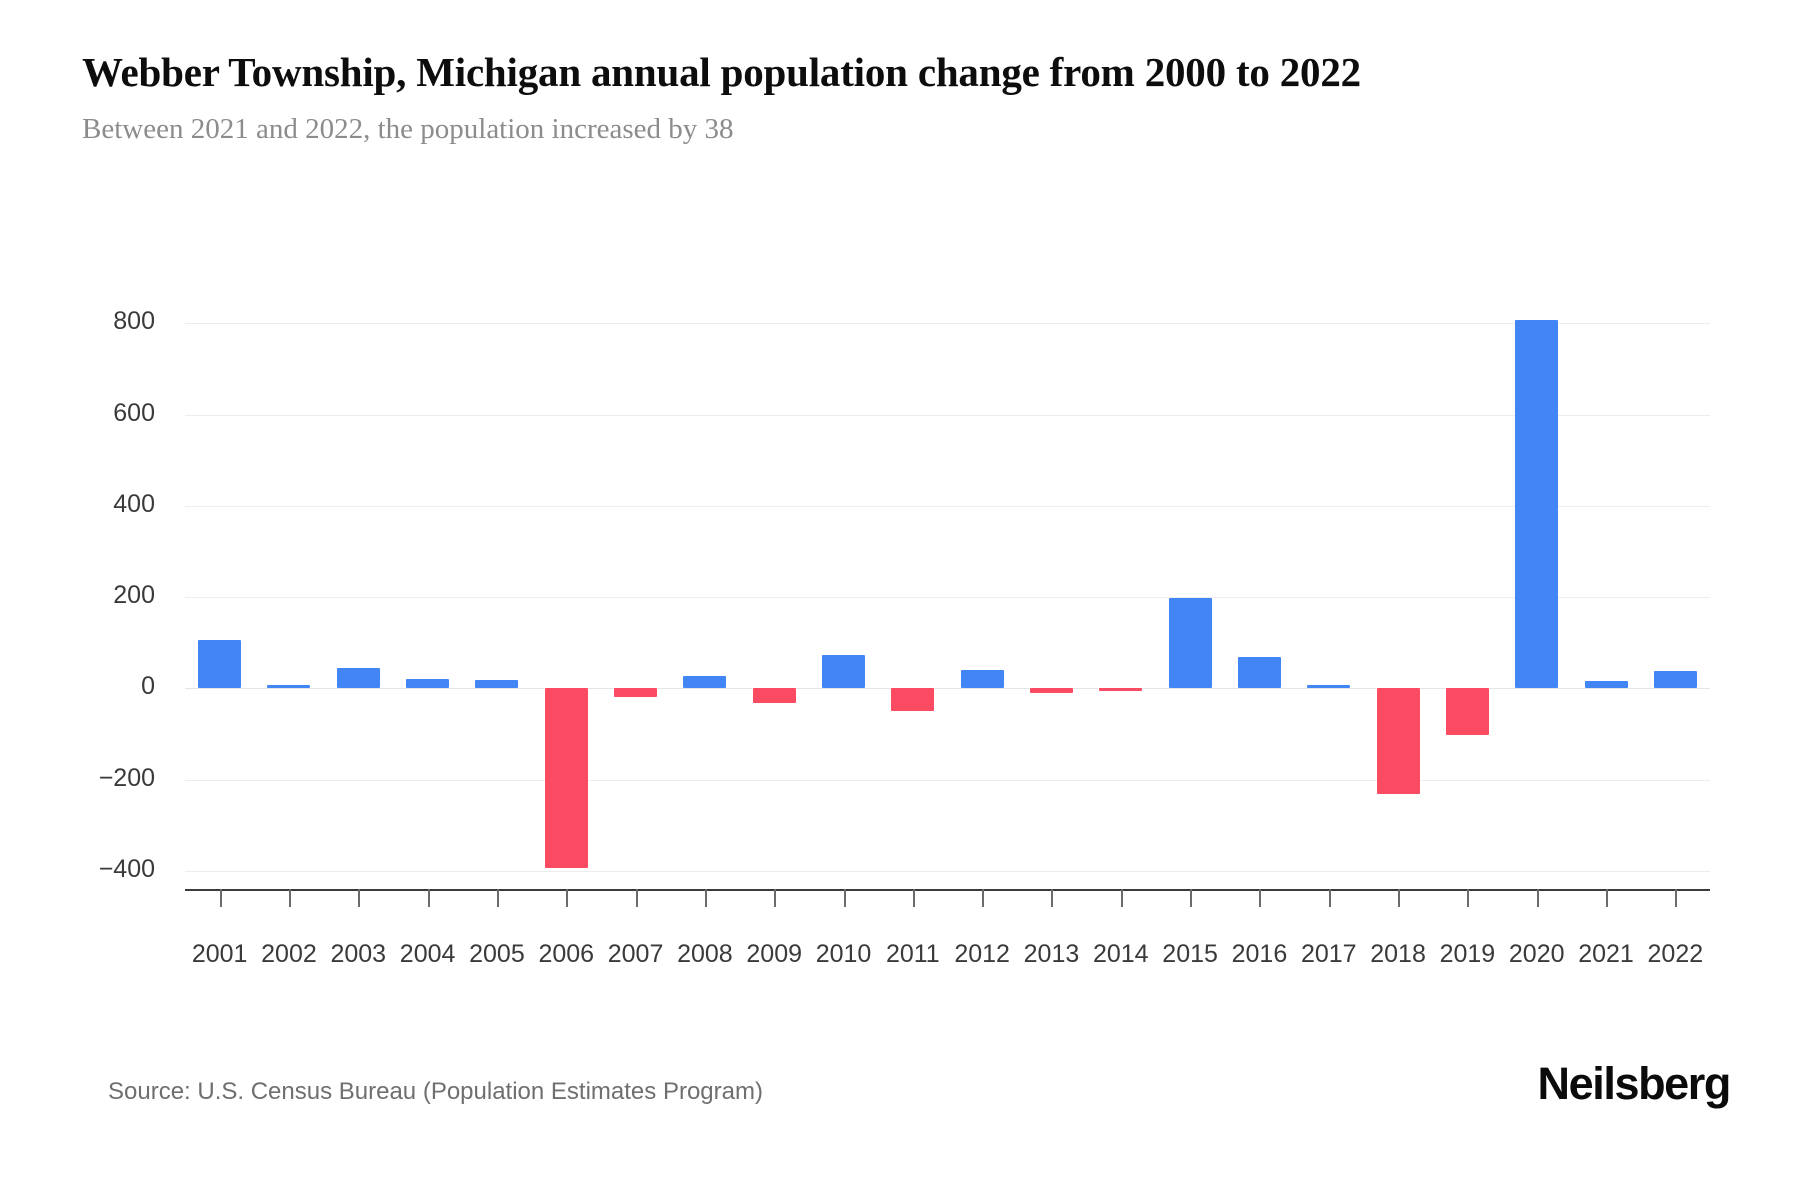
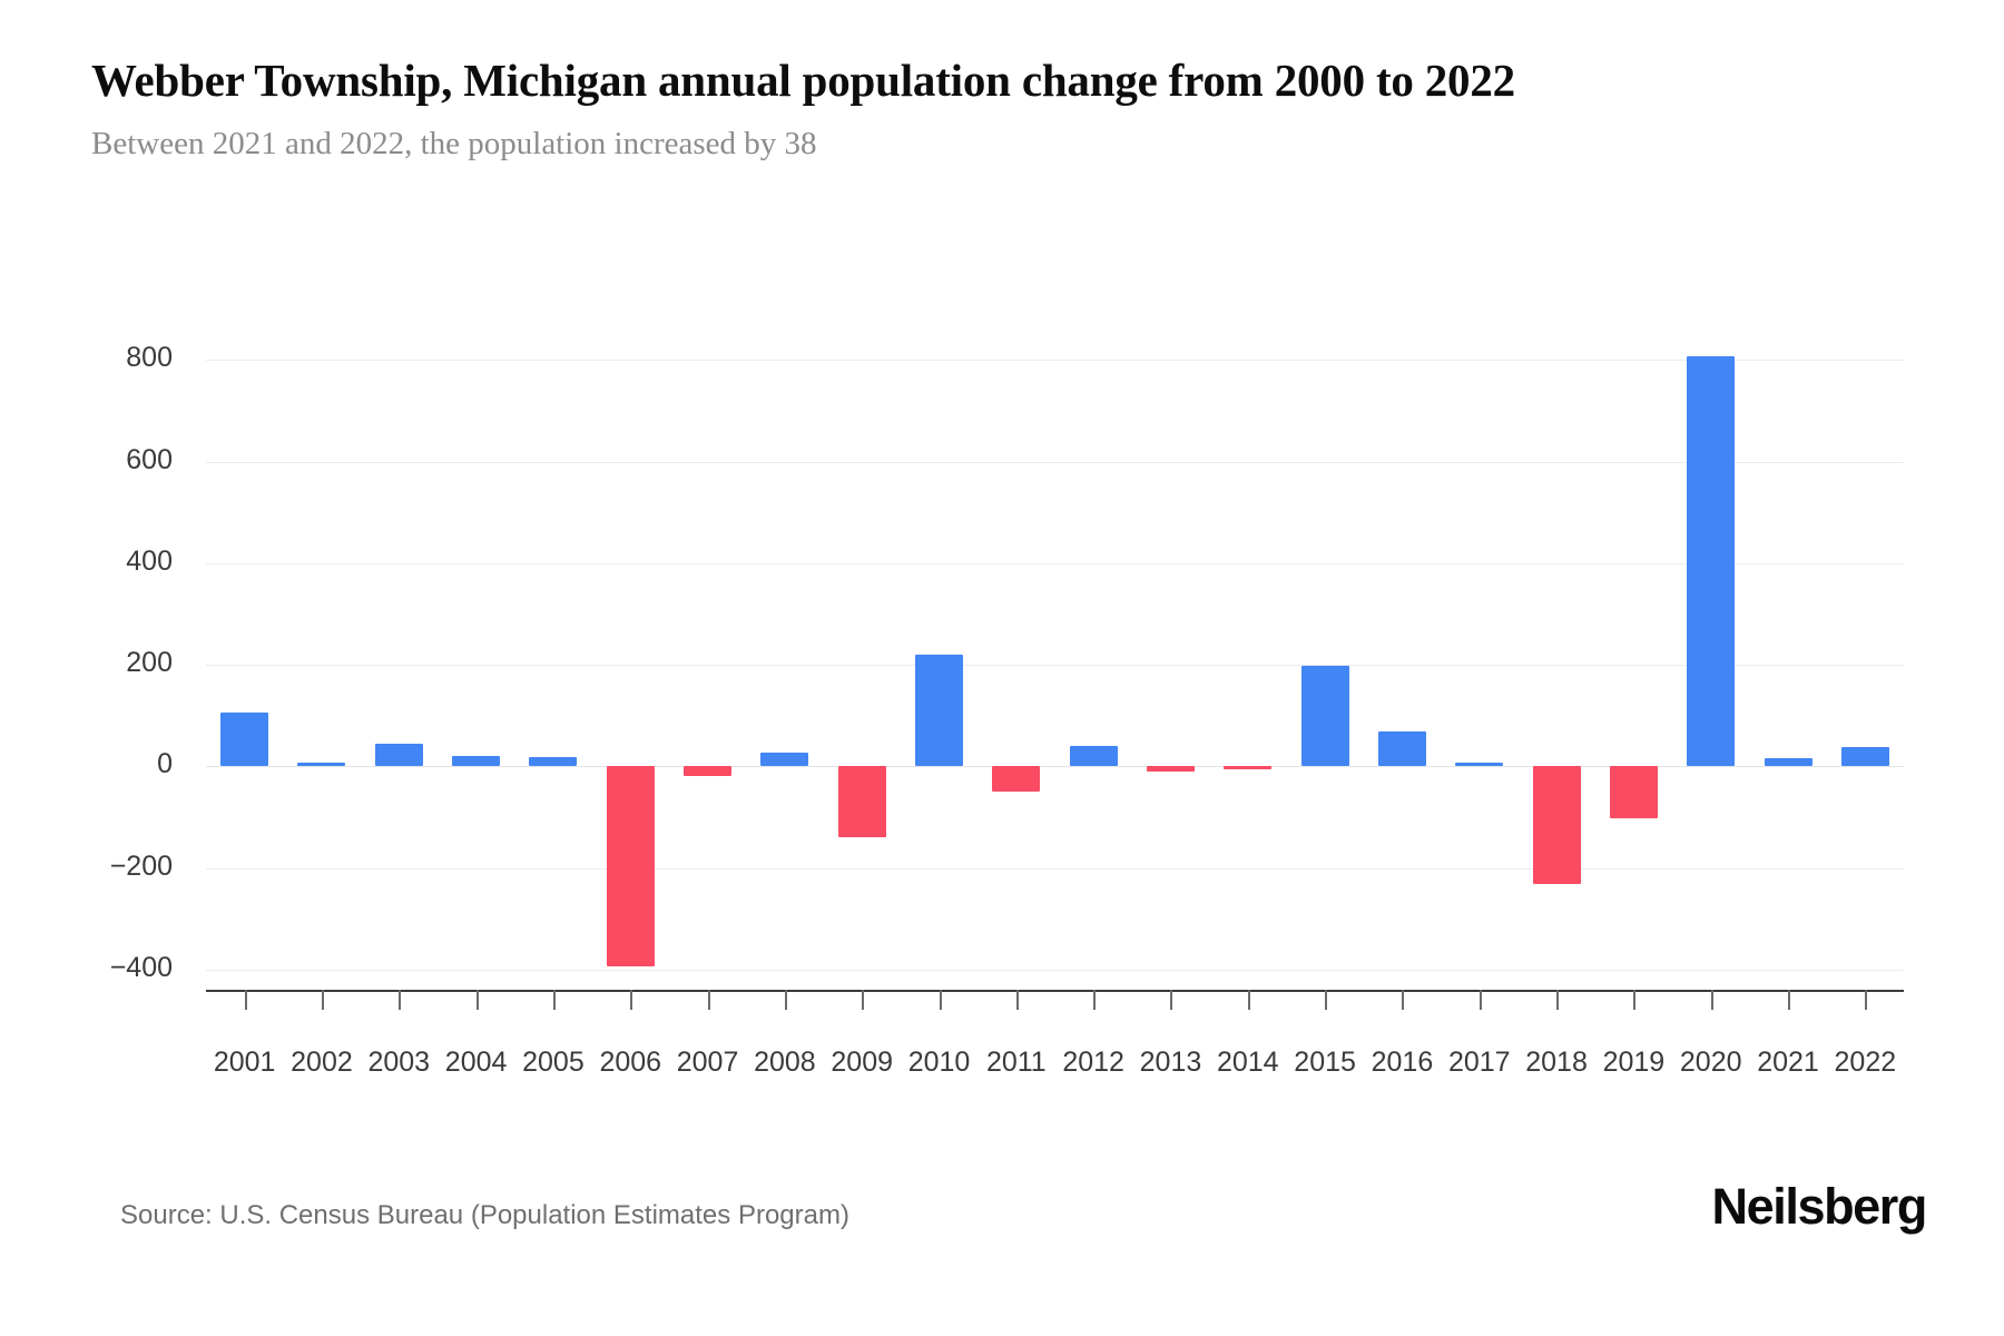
2009: -30 -> -140
2010: 70 -> 220
